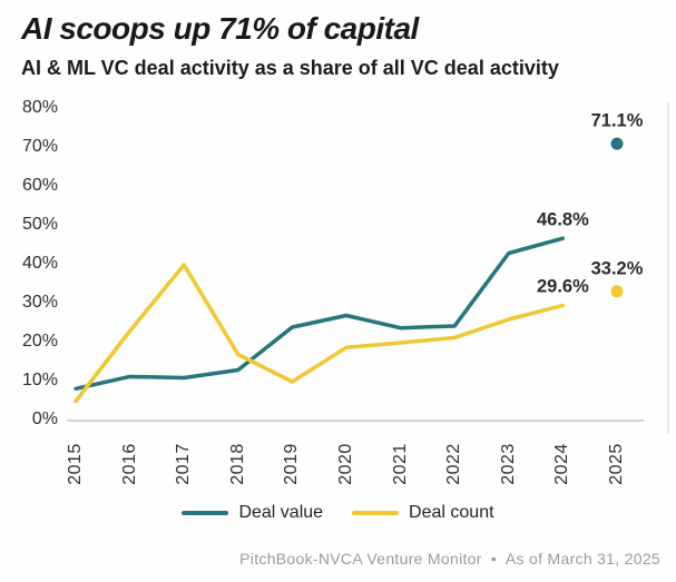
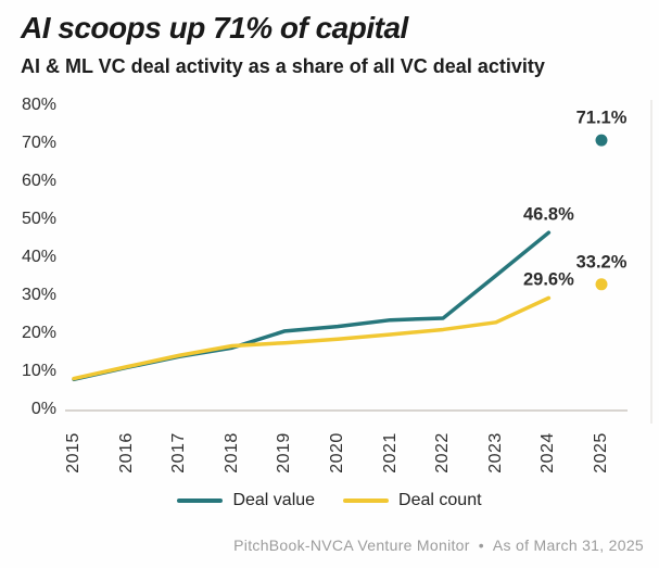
Deal count/2015: 5% -> 8%
Deal count/2016: 23% -> 12%
Deal value/2017: 11% -> 14%
Deal count/2017: 40% -> 14%
Deal value/2018: 13% -> 16%
Deal value/2019: 24% -> 21%
Deal count/2019: 10% -> 18%
Deal value/2020: 27% -> 22%
Deal value/2023: 43% -> 36%
Deal count/2023: 26% -> 23%
